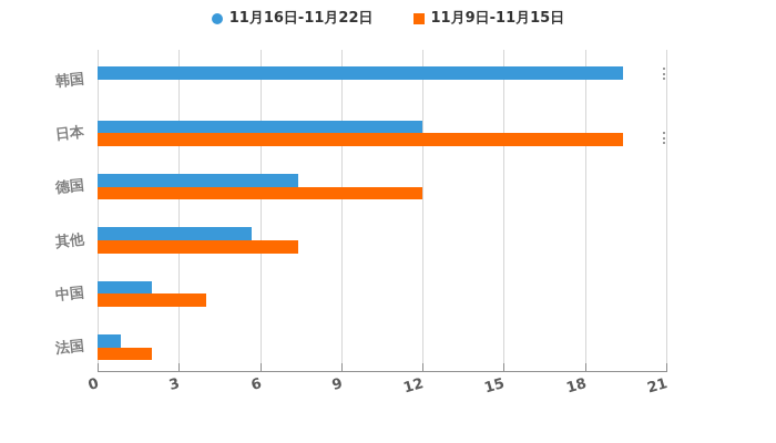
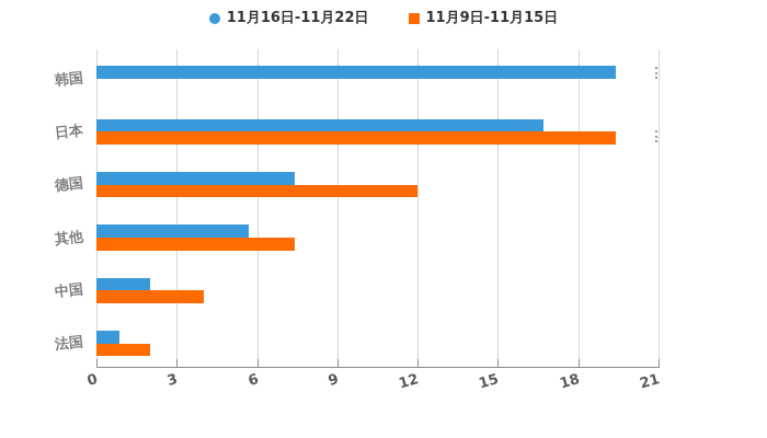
11月16日-11月22日/日本: 12.0 -> 16.7
